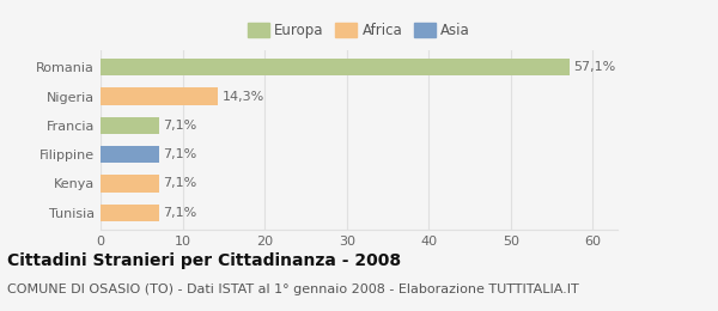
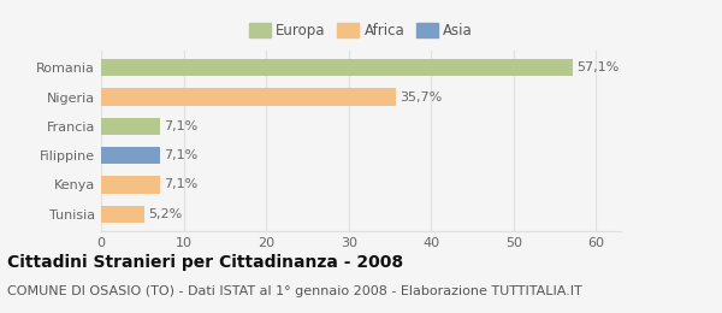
Nigeria: 14,3% -> 35,7%
Tunisia: 7,1% -> 5,2%
